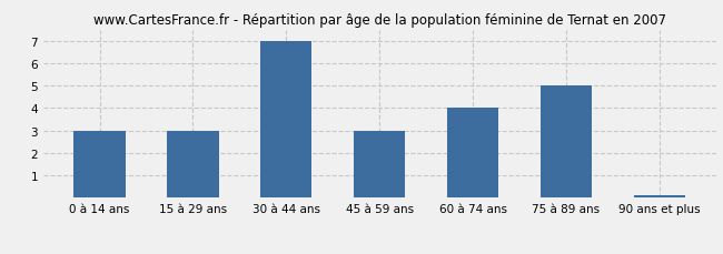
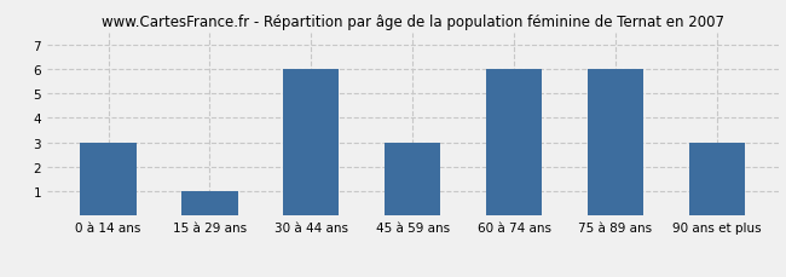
15 à 29 ans: 3.0 -> 1.0
30 à 44 ans: 7.0 -> 6.0
60 à 74 ans: 4.0 -> 6.0
75 à 89 ans: 5.0 -> 6.0
90 ans et plus: 0.1 -> 3.0
